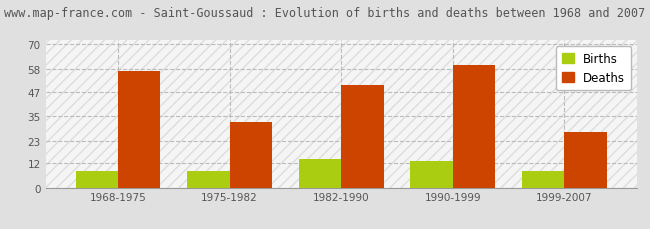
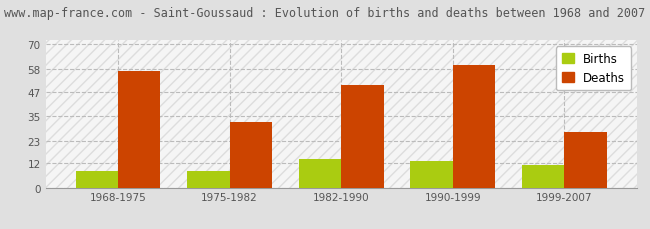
Births/1999-2007: 8 -> 11
